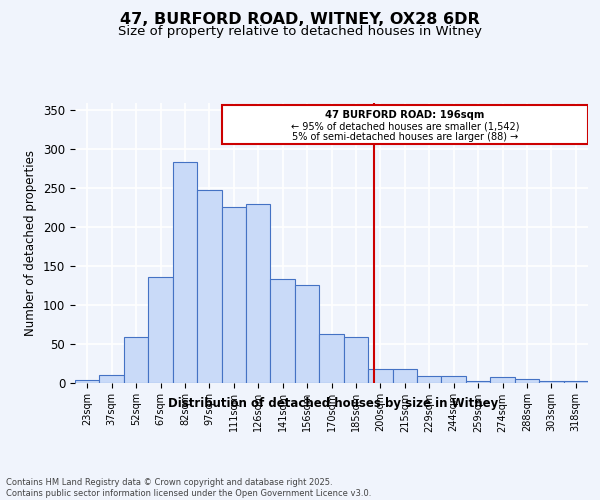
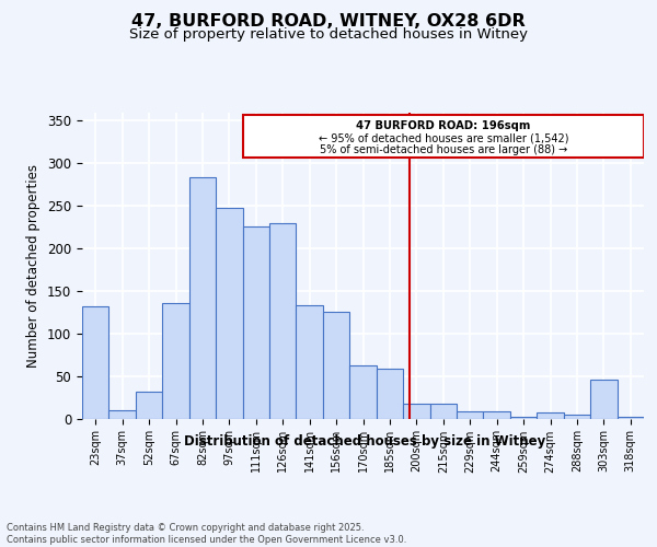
23sqm: 3 -> 132
52sqm: 59 -> 32
303sqm: 2 -> 46
